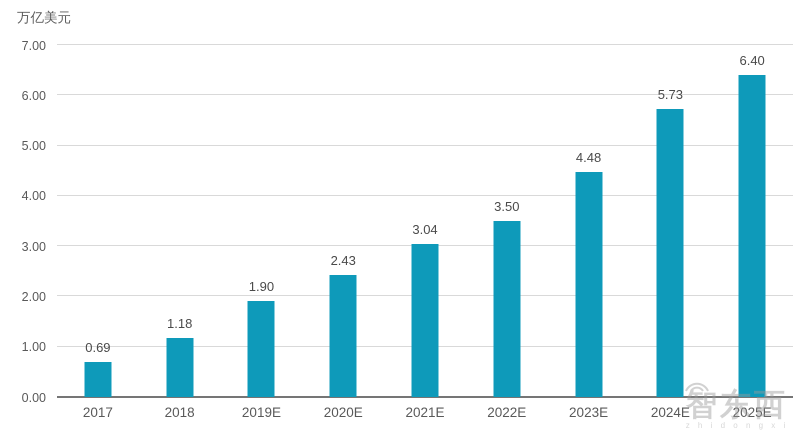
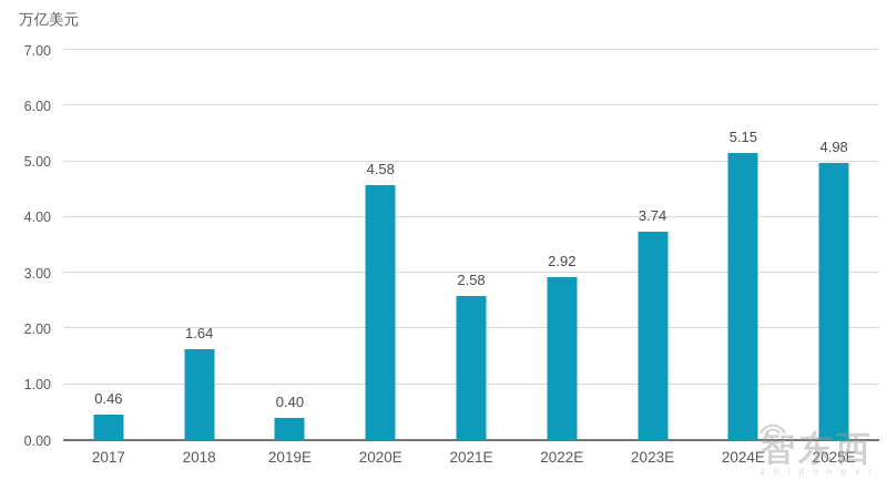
2017: 0.69 -> 0.46
2018: 1.18 -> 1.64
2019E: 1.90 -> 0.40
2020E: 2.43 -> 4.58
2021E: 3.04 -> 2.58
2022E: 3.50 -> 2.92
2023E: 4.48 -> 3.74
2024E: 5.73 -> 5.15
2025E: 6.40 -> 4.98
